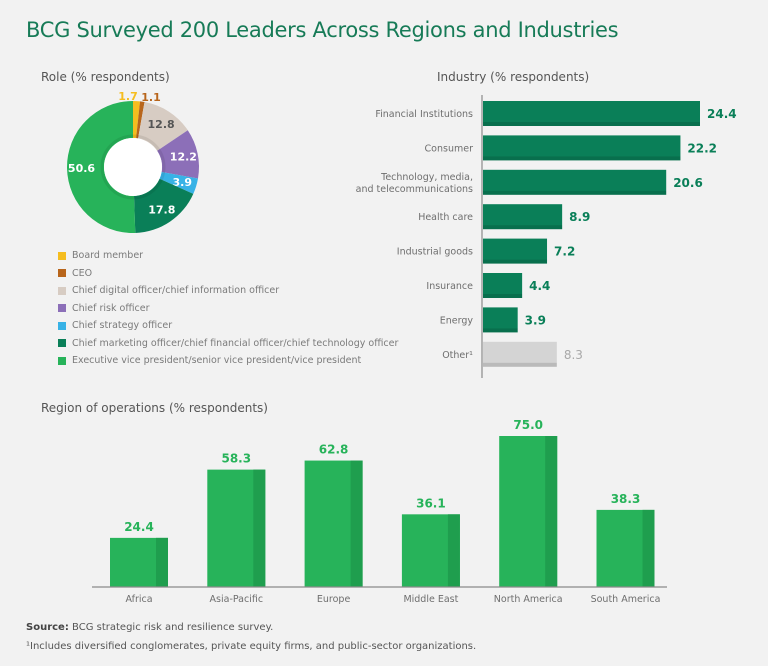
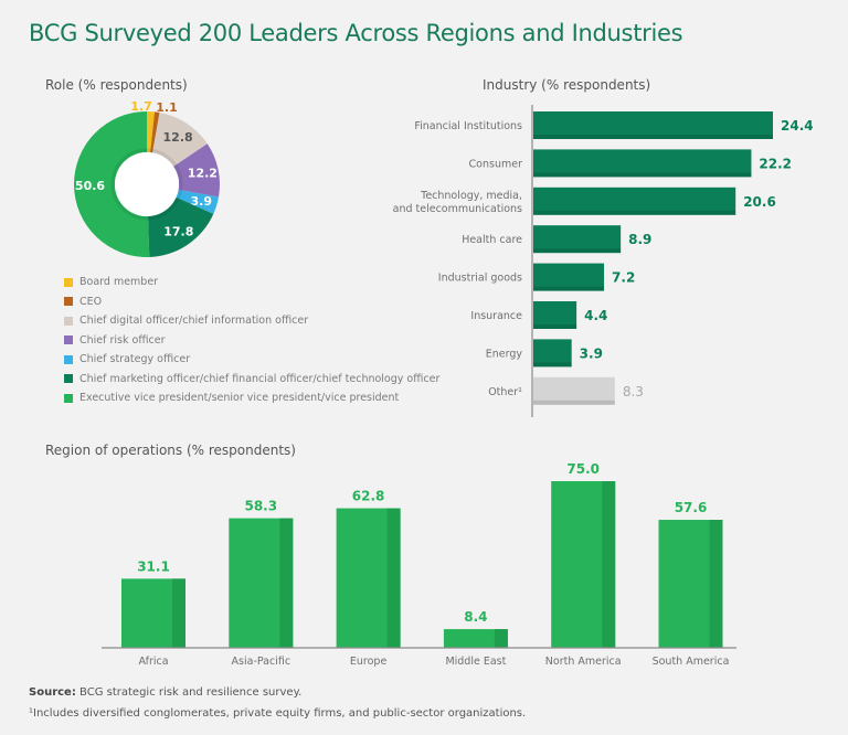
Region of operations (% respondents)/Africa: 24.4 -> 31.1
Region of operations (% respondents)/Middle East: 36.1 -> 8.4
Region of operations (% respondents)/South America: 38.3 -> 57.6
